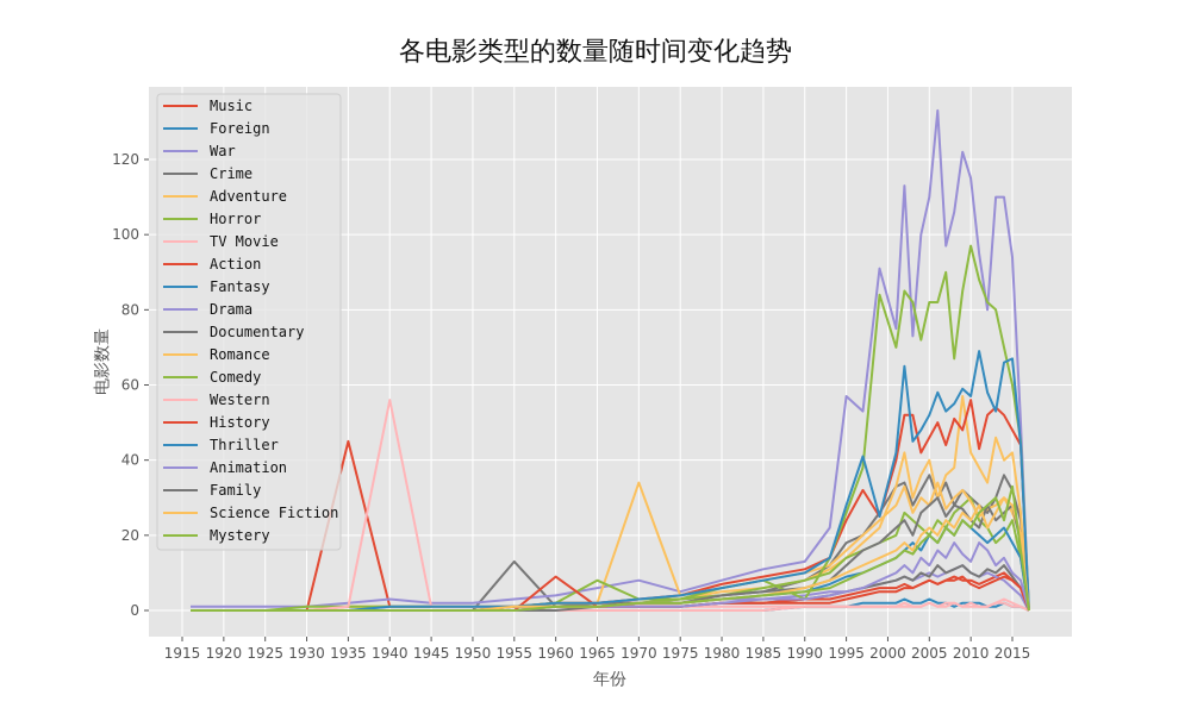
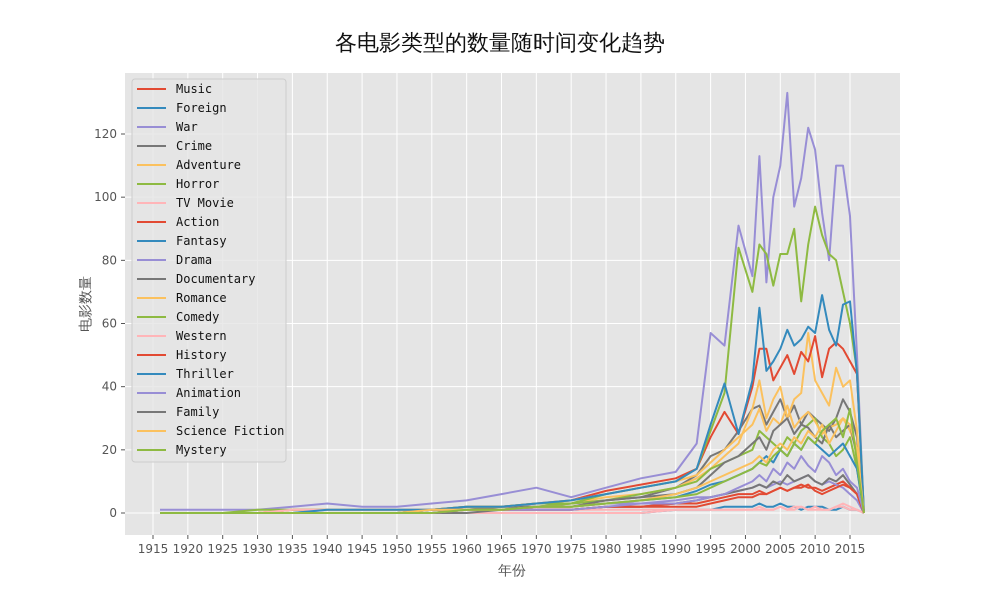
Action/1935: 45 -> 1
Western/1940: 56 -> 1
Crime/1955: 13 -> 1
History/1960: 9 -> 1
Comedy/1965: 8 -> 2
Romance/1970: 34 -> 3
Comedy/1990: 3 -> 10
